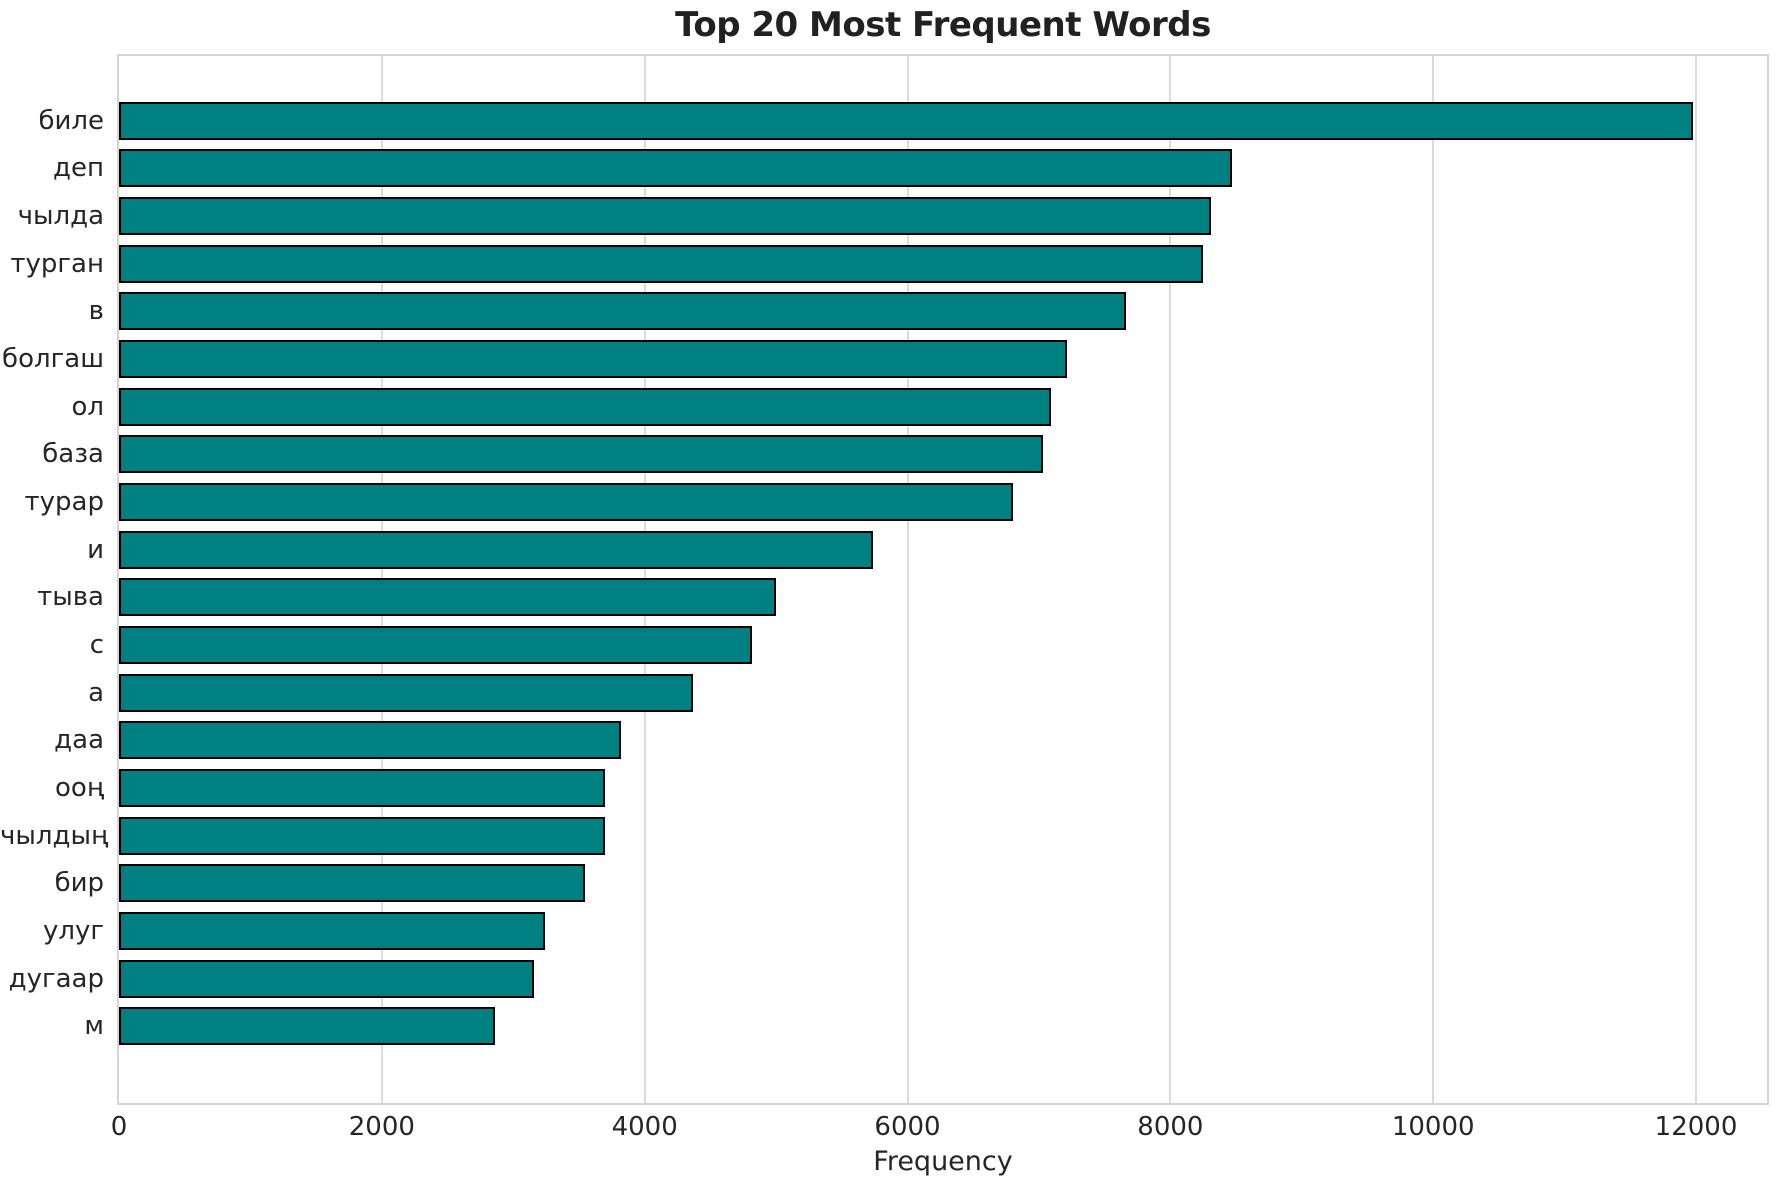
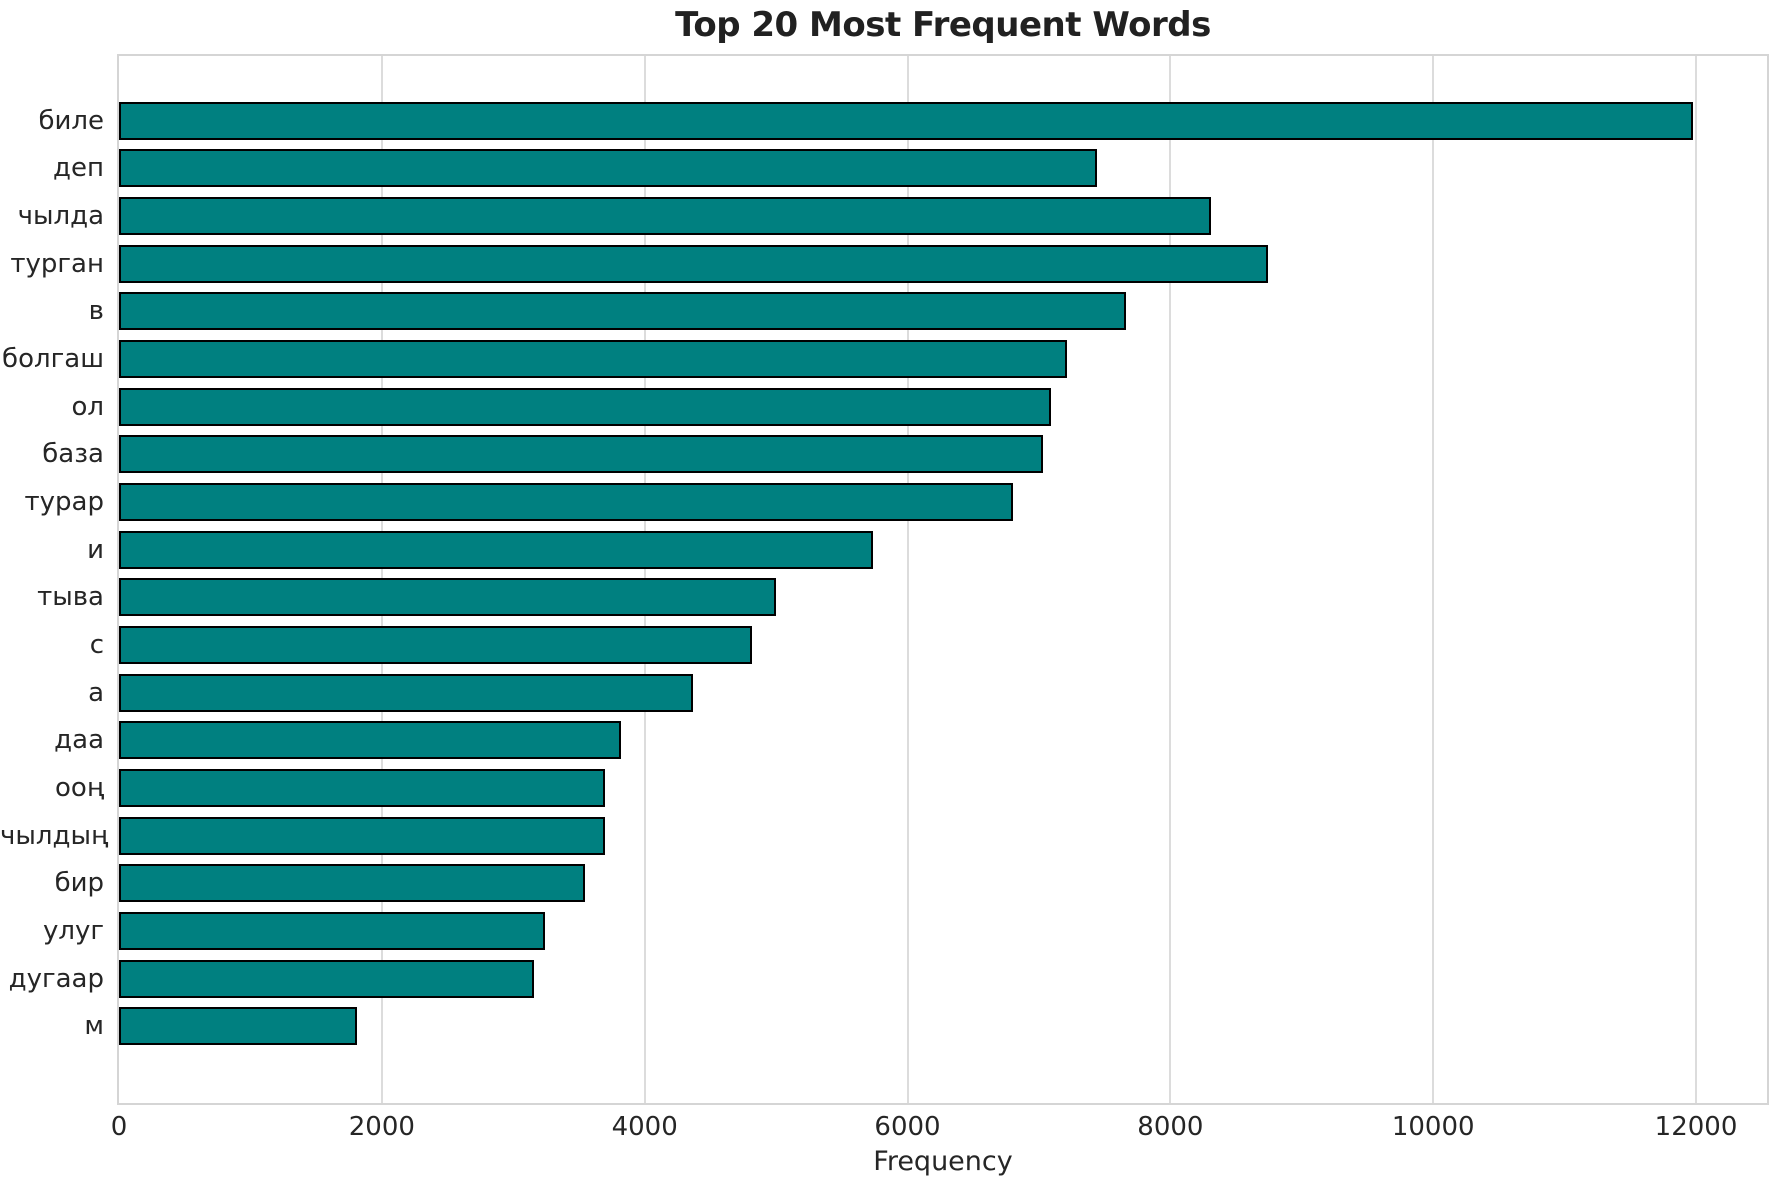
деп: 8470 -> 7440
турган: 8250 -> 8740
м: 2860 -> 1810
